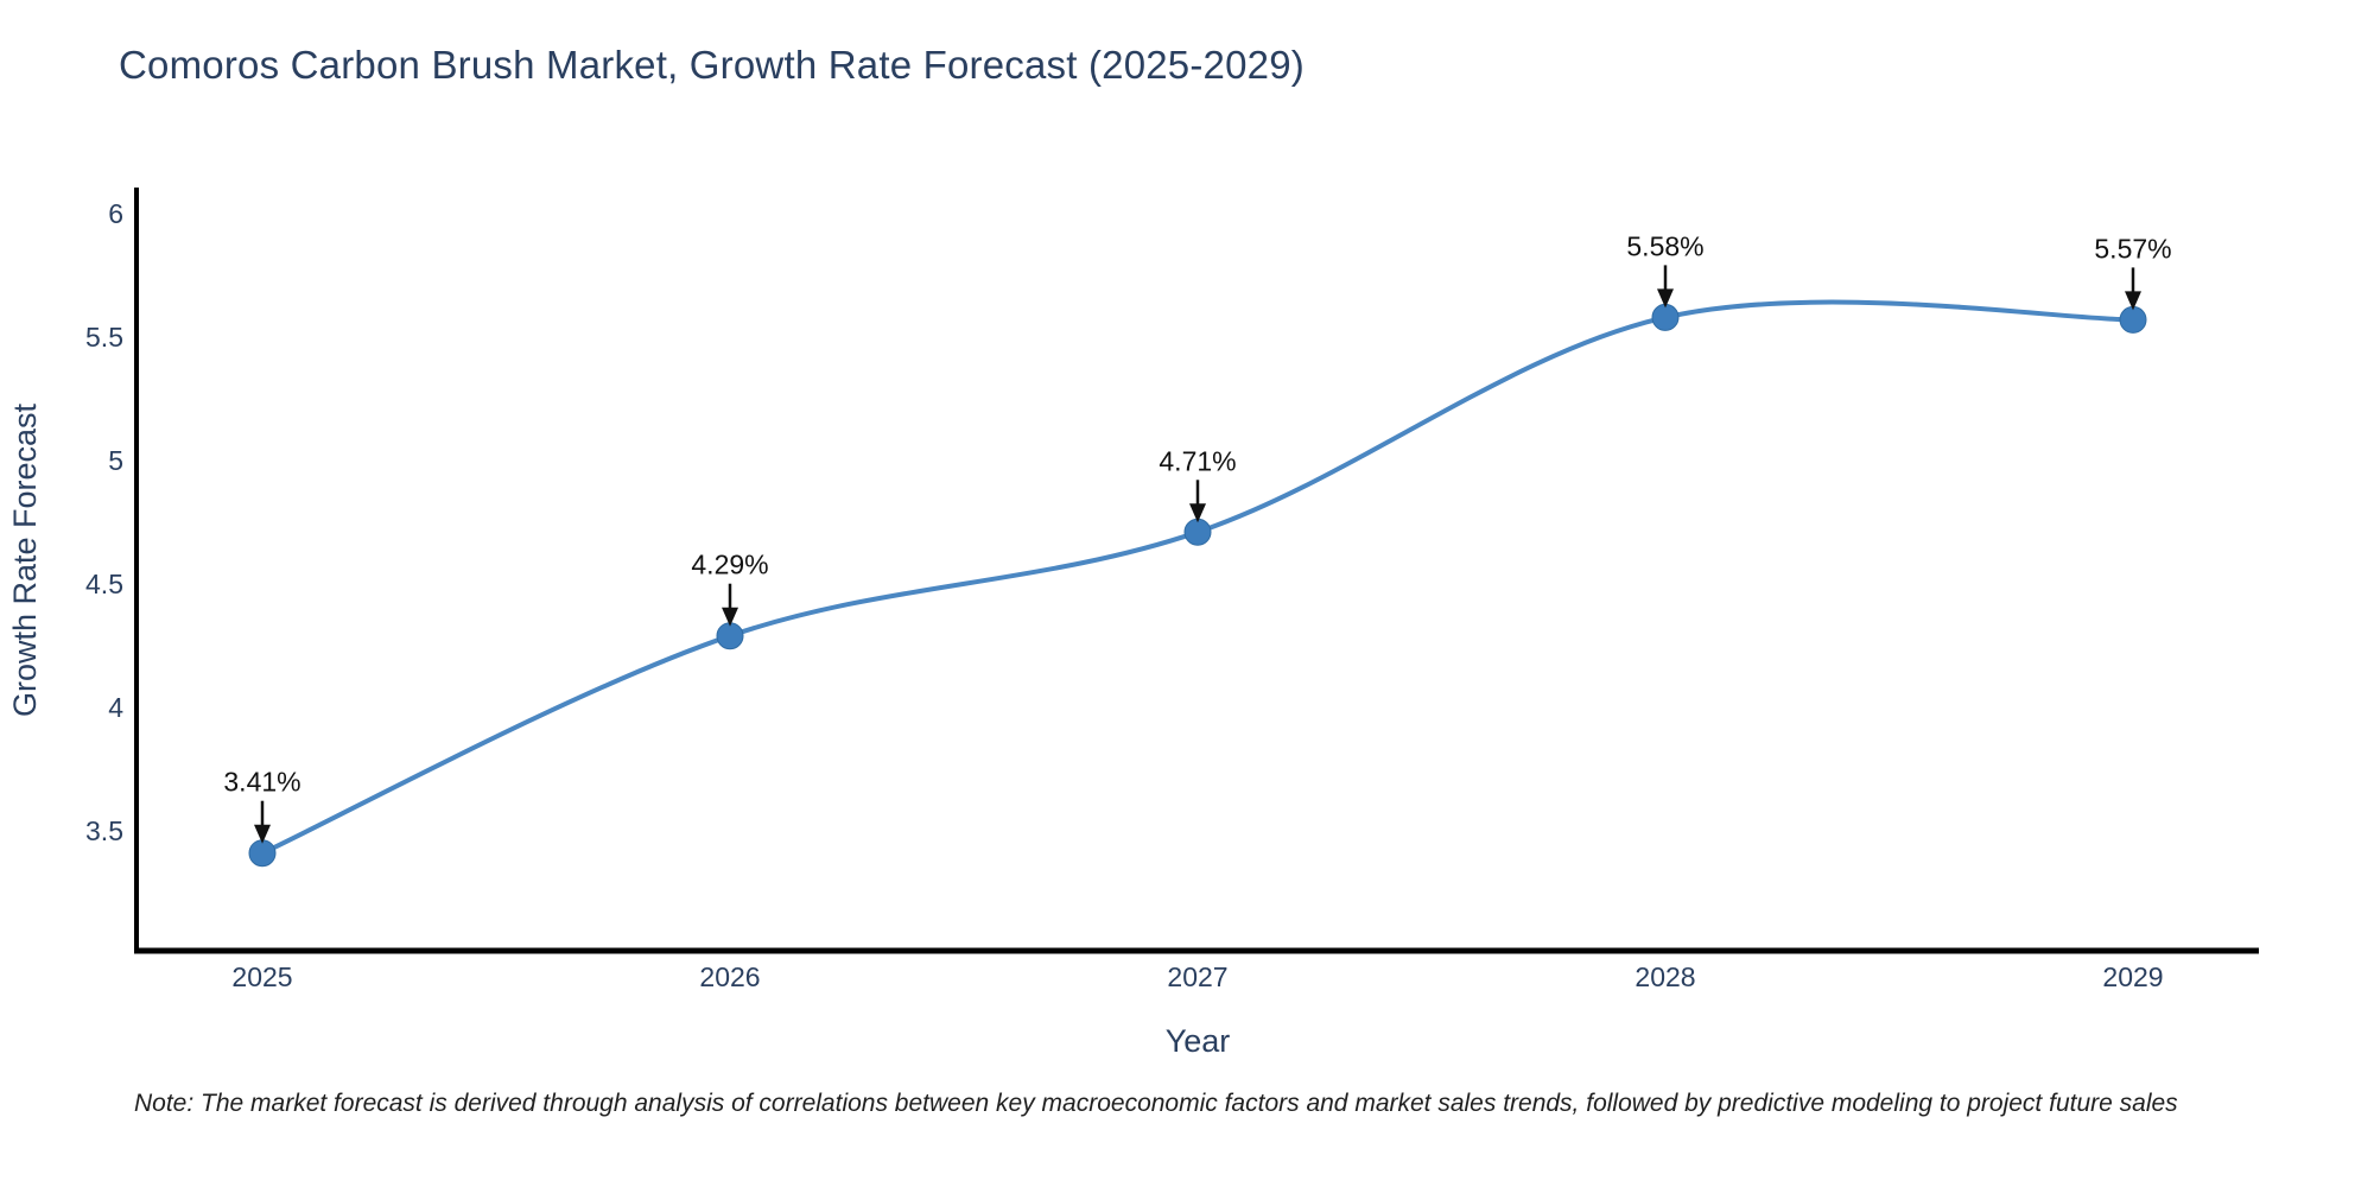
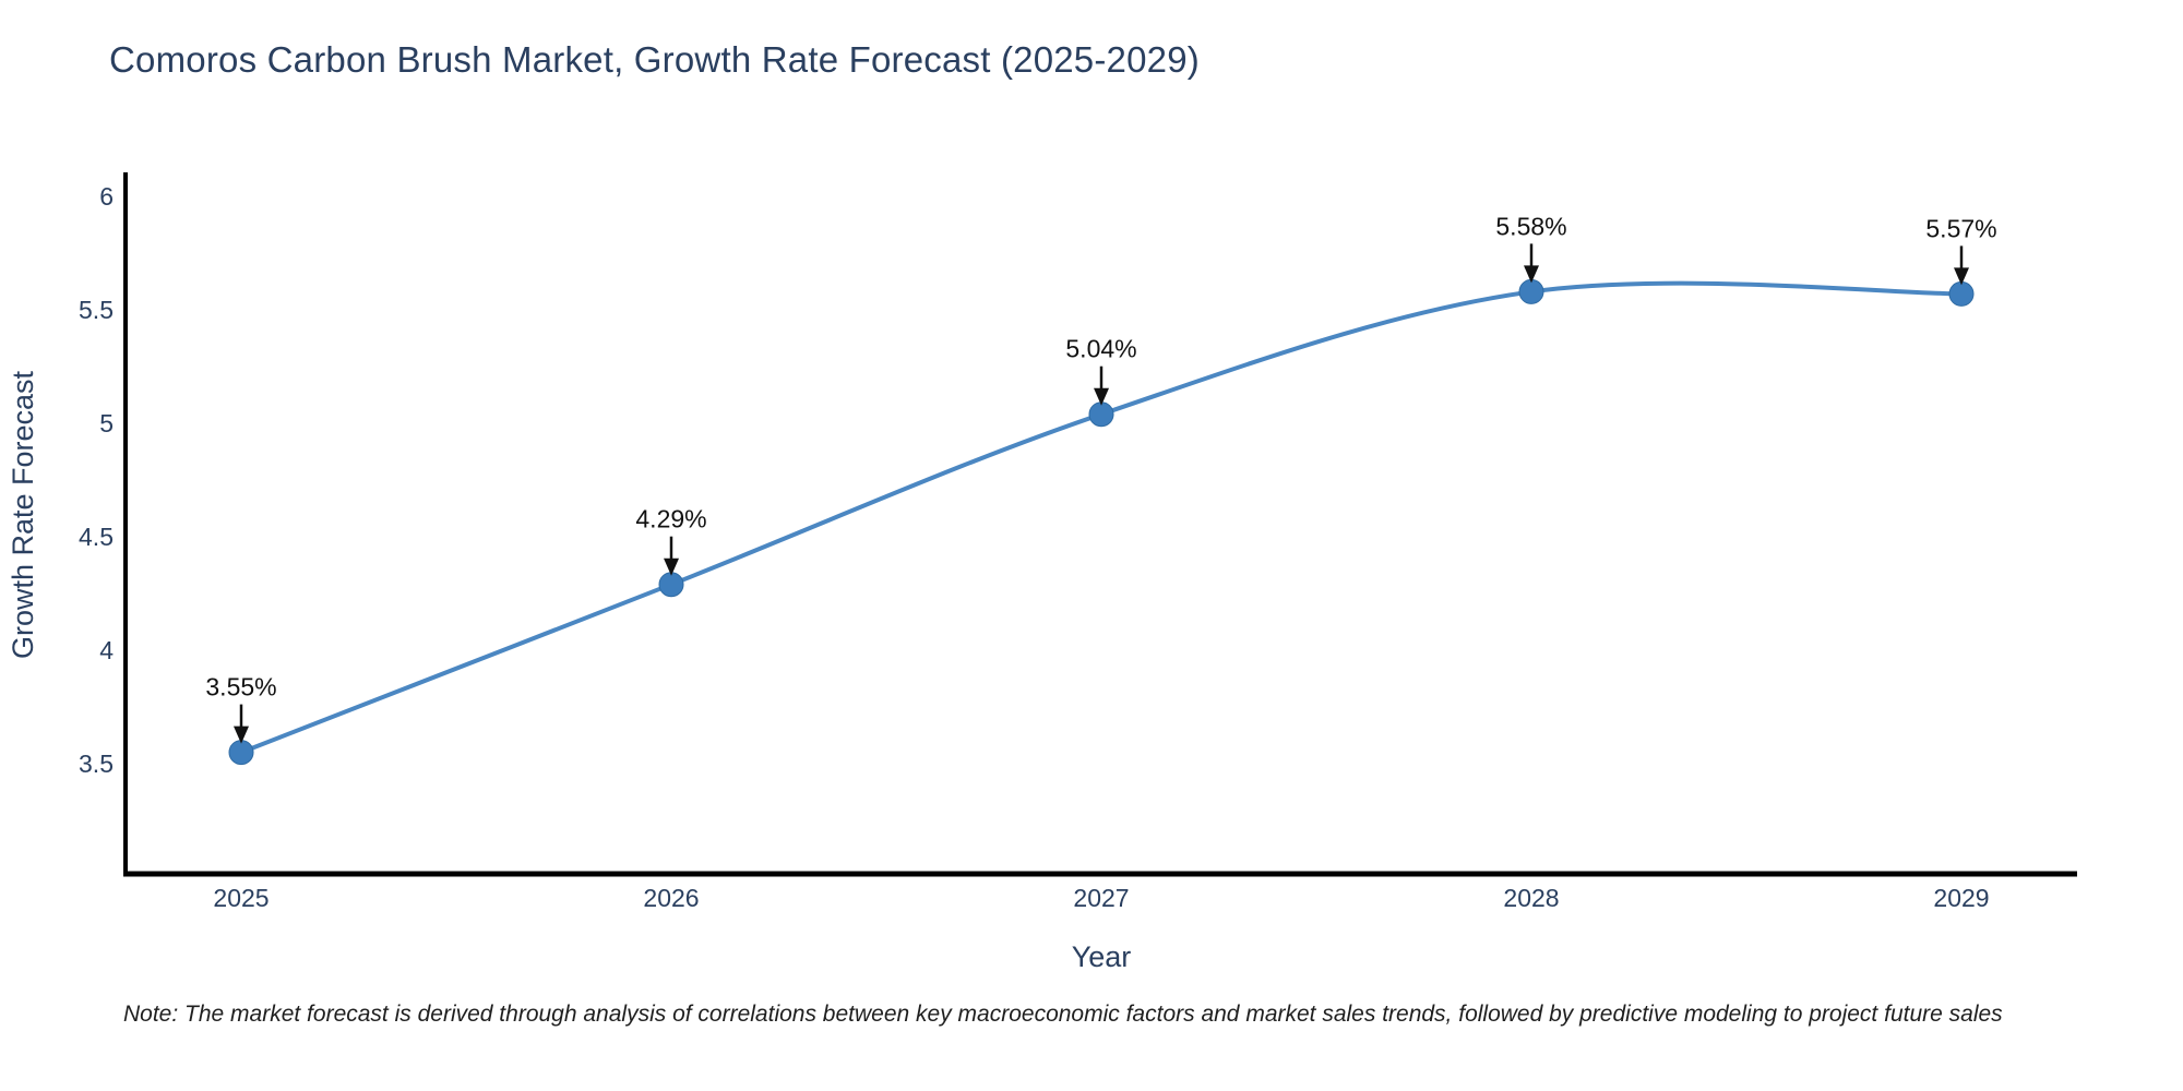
2025: 3.41% -> 3.55%
2027: 4.71% -> 5.04%
